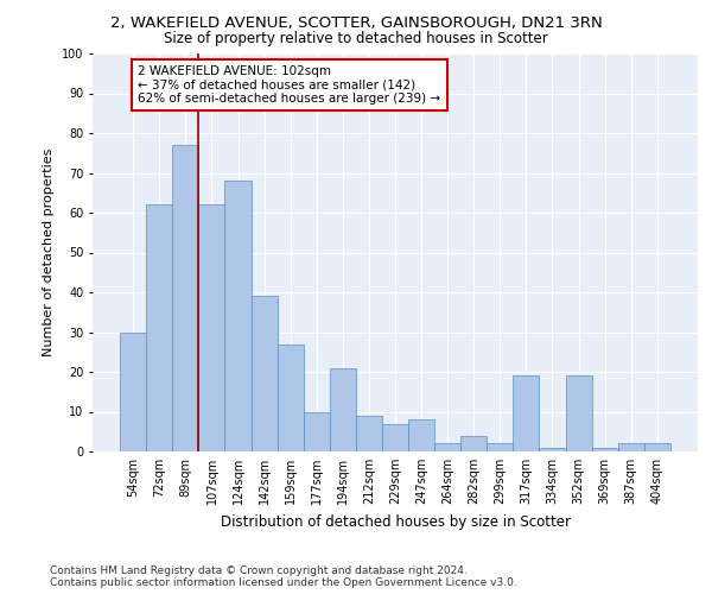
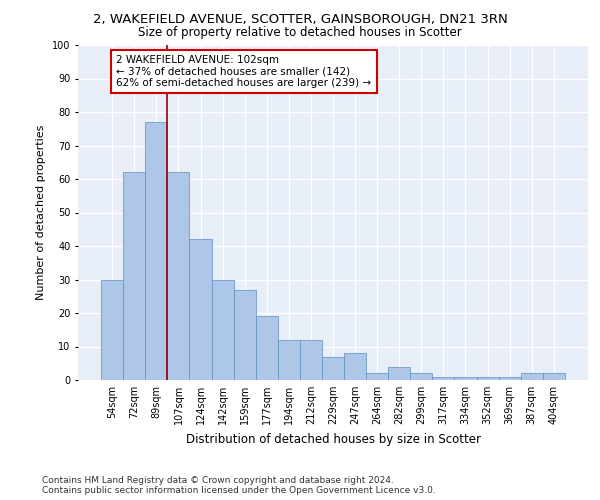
124sqm: 68 -> 42
142sqm: 39 -> 30
177sqm: 10 -> 19
194sqm: 21 -> 12
212sqm: 9 -> 12
317sqm: 19 -> 1
352sqm: 19 -> 1
